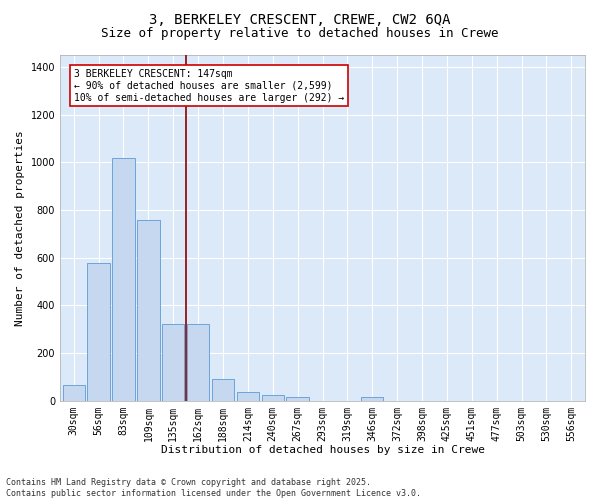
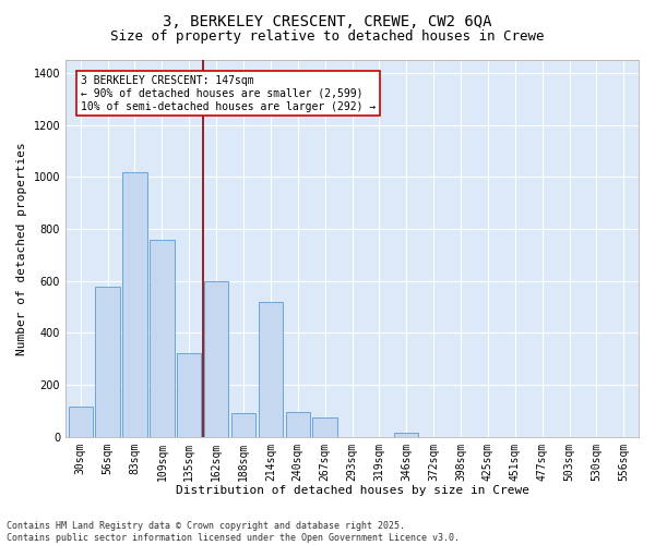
30sqm: 65 -> 115
162sqm: 320 -> 600
214sqm: 38 -> 520
240sqm: 25 -> 95
267sqm: 15 -> 75
